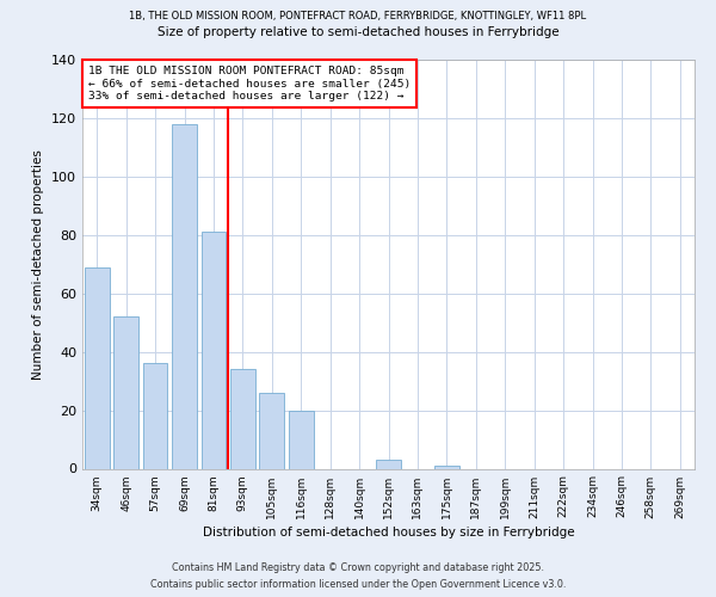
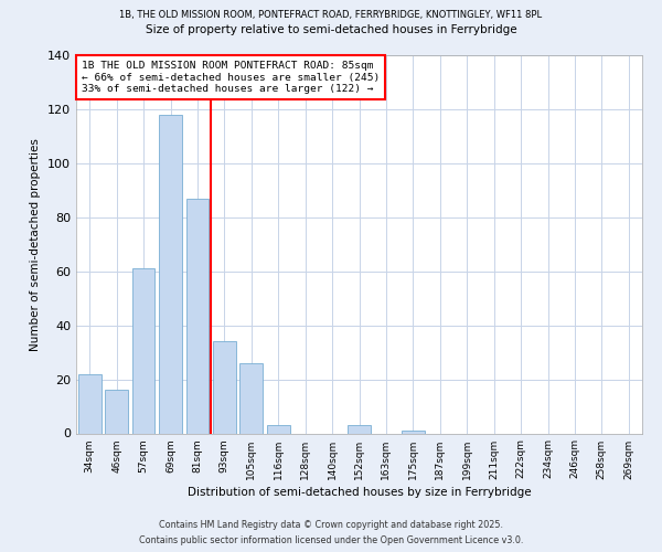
34sqm: 69 -> 22
46sqm: 52 -> 16
57sqm: 36 -> 61
81sqm: 81 -> 87
116sqm: 20 -> 3
